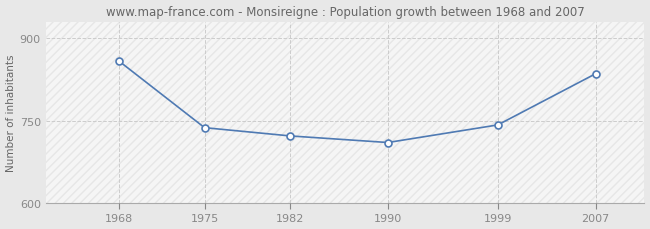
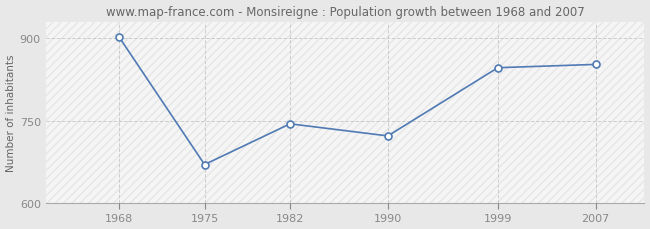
1968: 858 -> 902
1975: 737 -> 670
1982: 722 -> 744
1990: 710 -> 722
1999: 742 -> 846
2007: 835 -> 852
